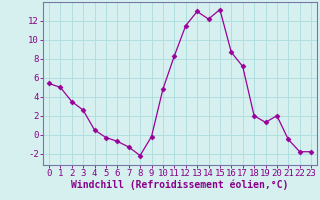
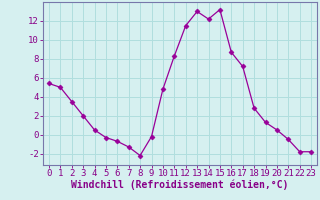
3: 2.6 -> 2.0
18: 2.0 -> 2.8
20: 2.0 -> 0.5
